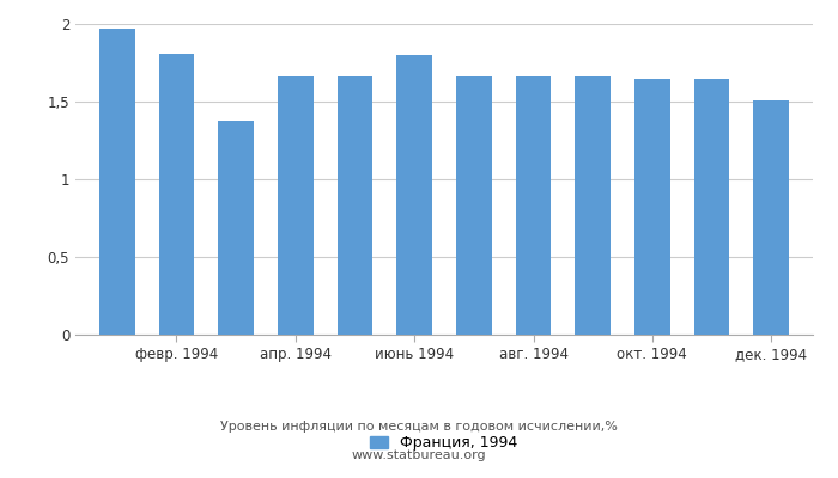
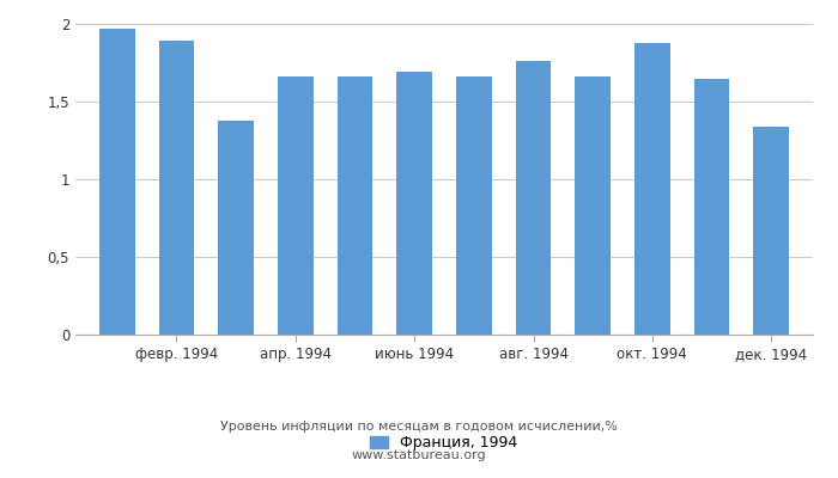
февр. 1994: 1,81 -> 1,89
июнь 1994: 1,80 -> 1,69
авг. 1994: 1,66 -> 1,76
окт. 1994: 1,65 -> 1,88
дек. 1994: 1,51 -> 1,34
